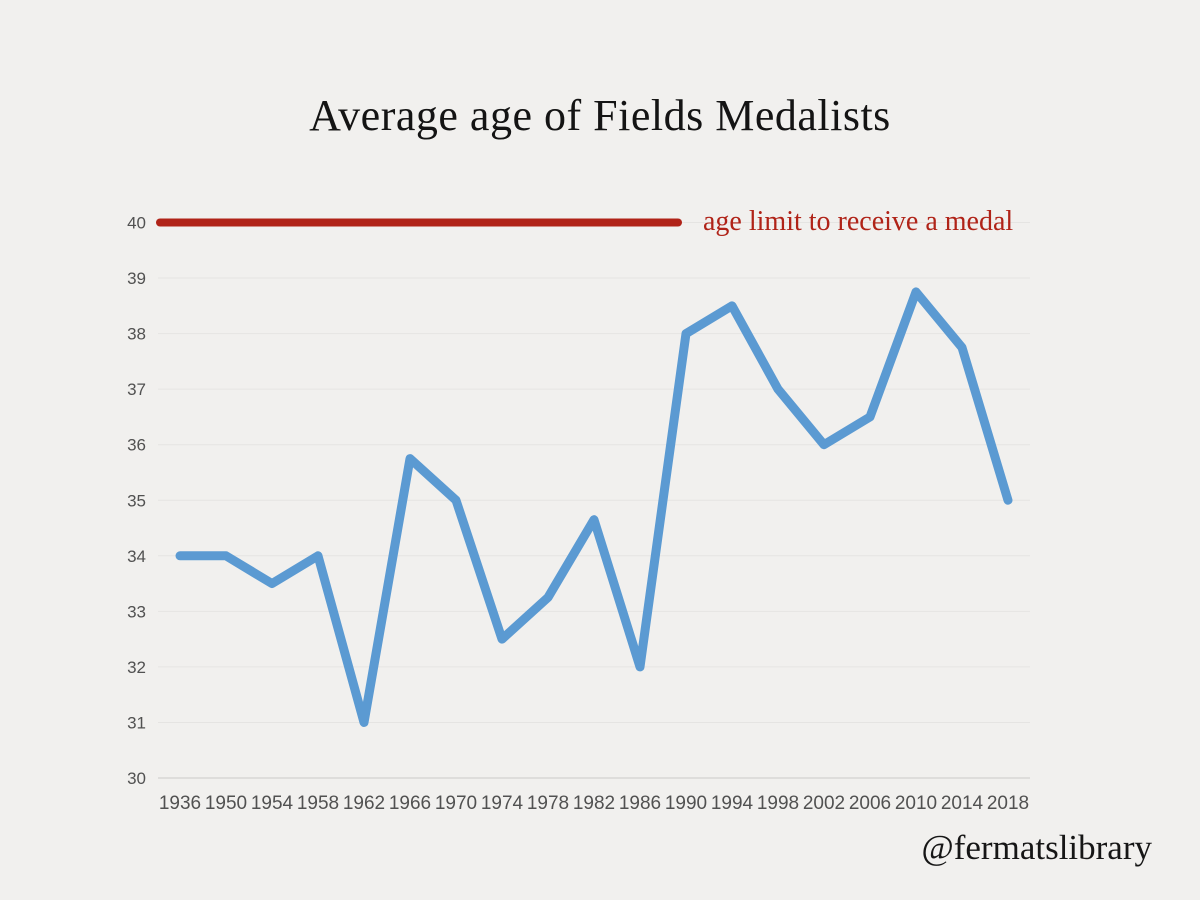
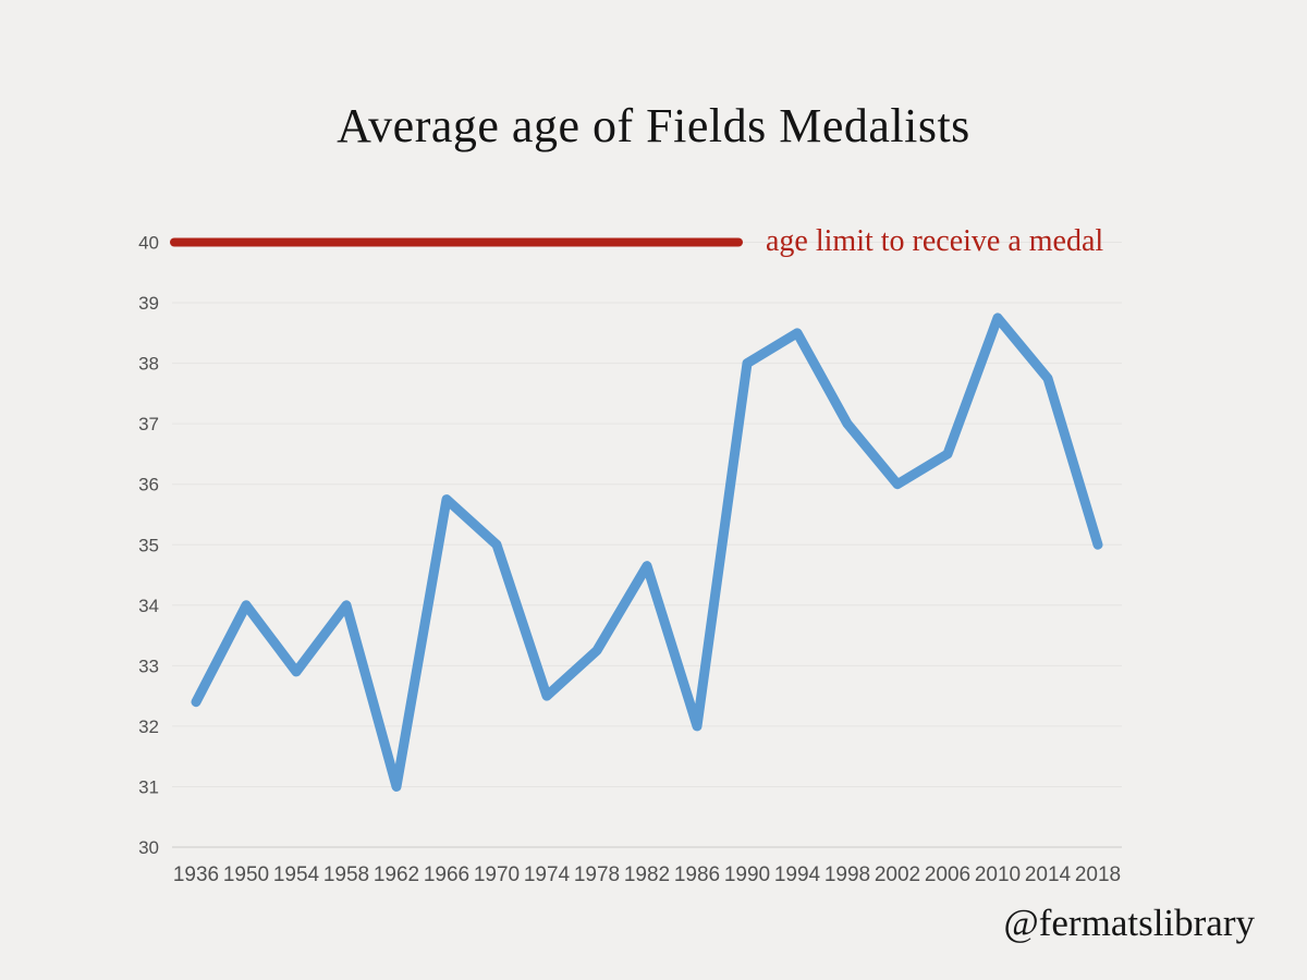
1936: 34.0 -> 32.4
1954: 33.5 -> 32.9
